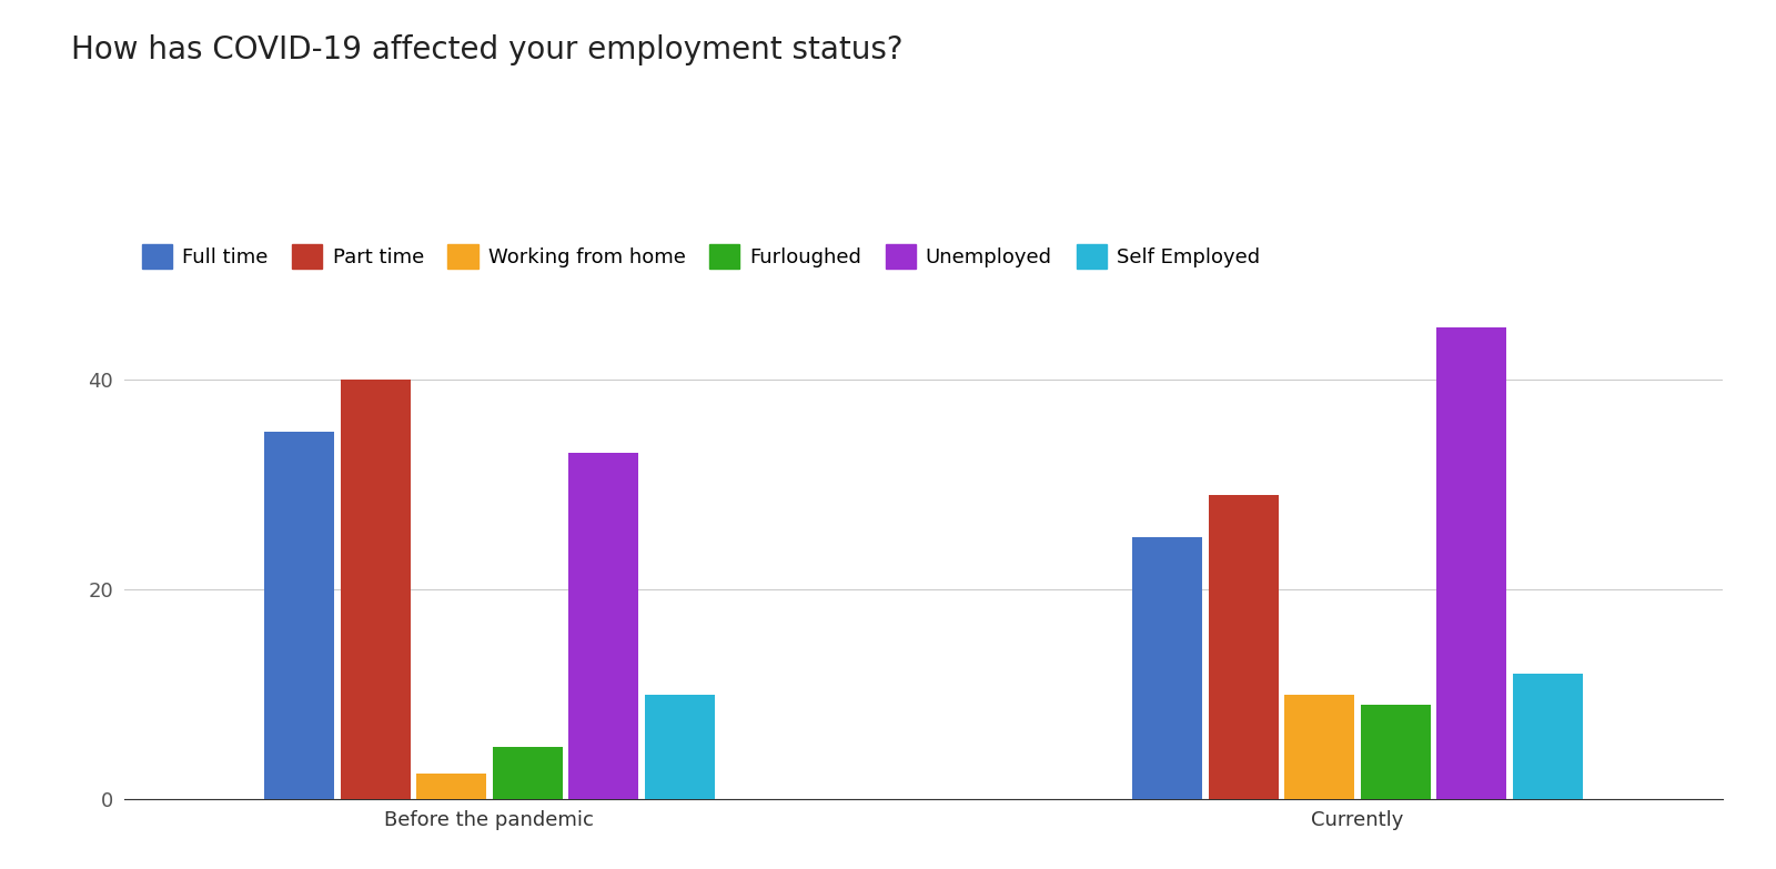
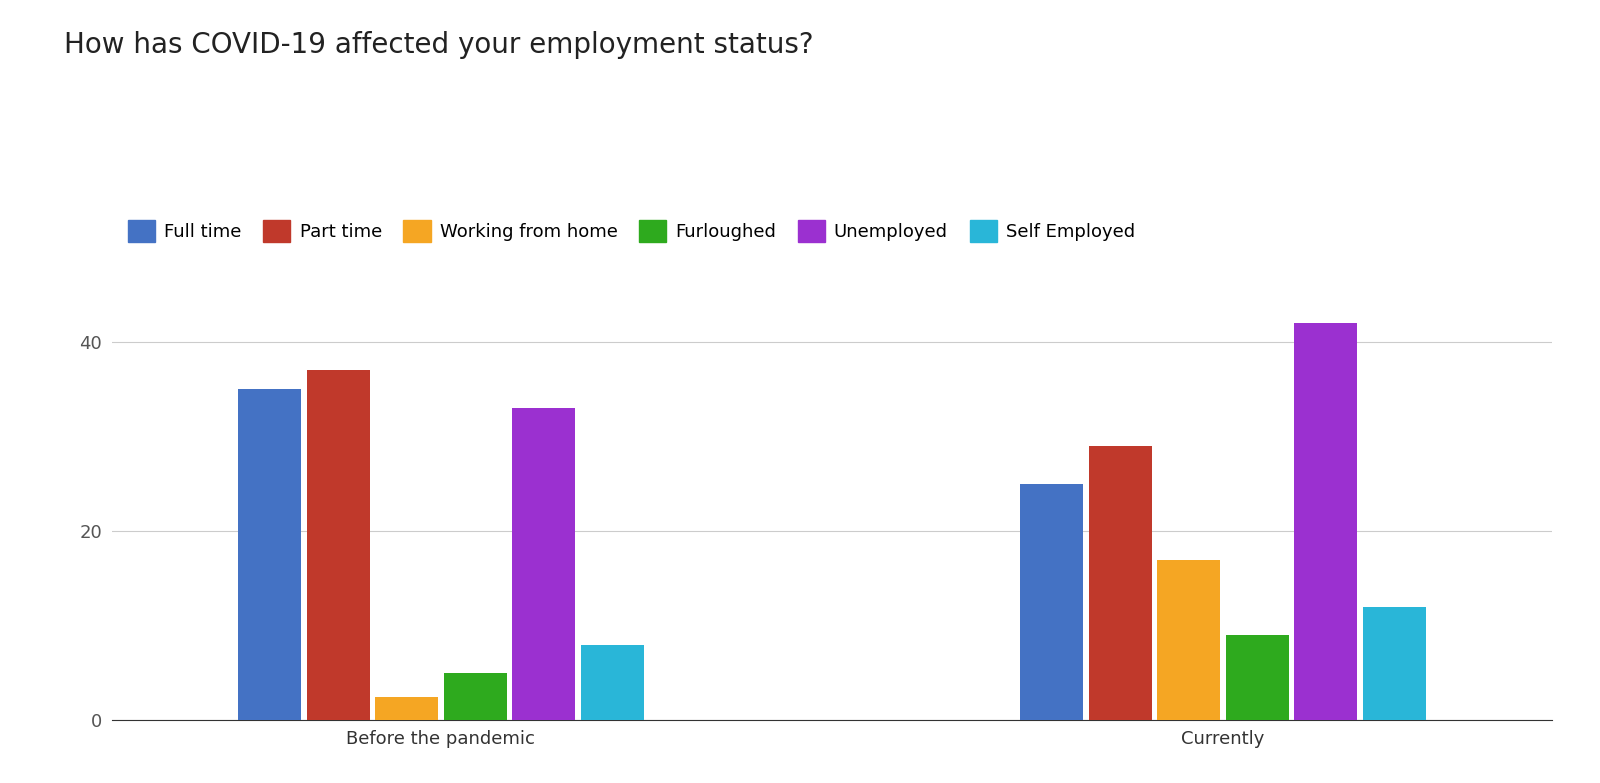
Part time/Before the pandemic: 40 -> 37
Self Employed/Before the pandemic: 10 -> 8
Working from home/Currently: 10.0 -> 17.0
Unemployed/Currently: 45 -> 42
